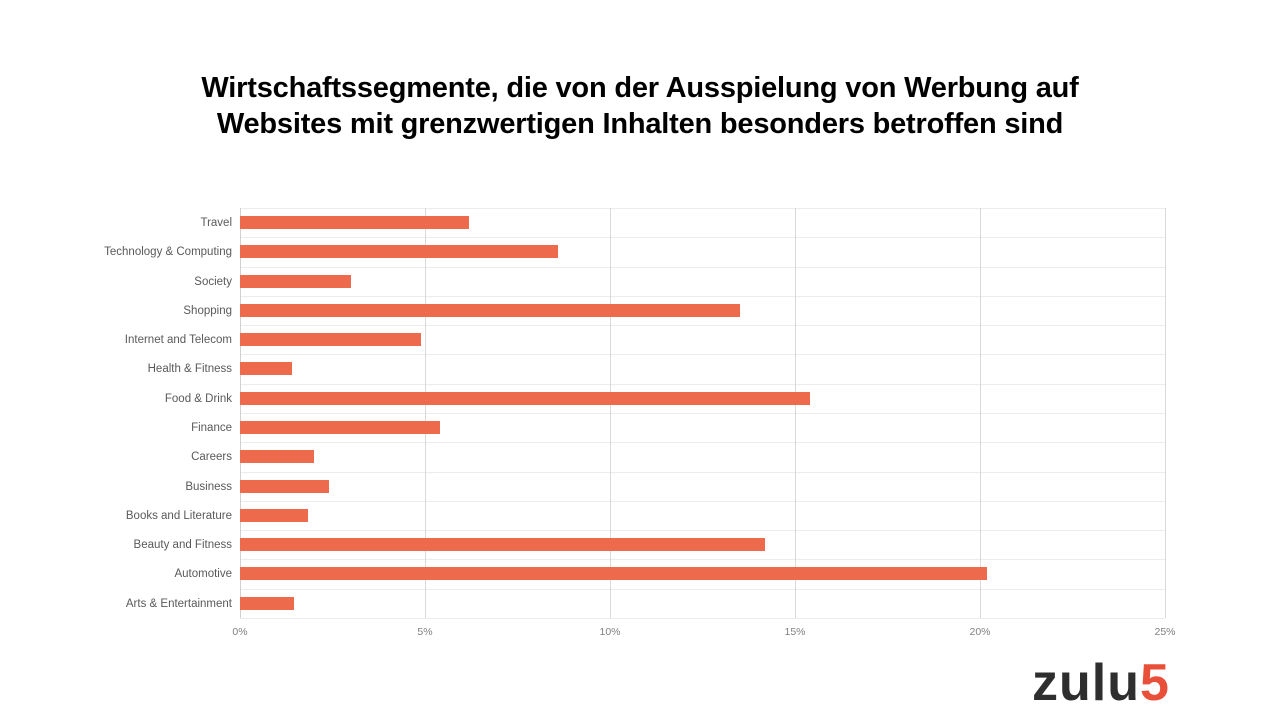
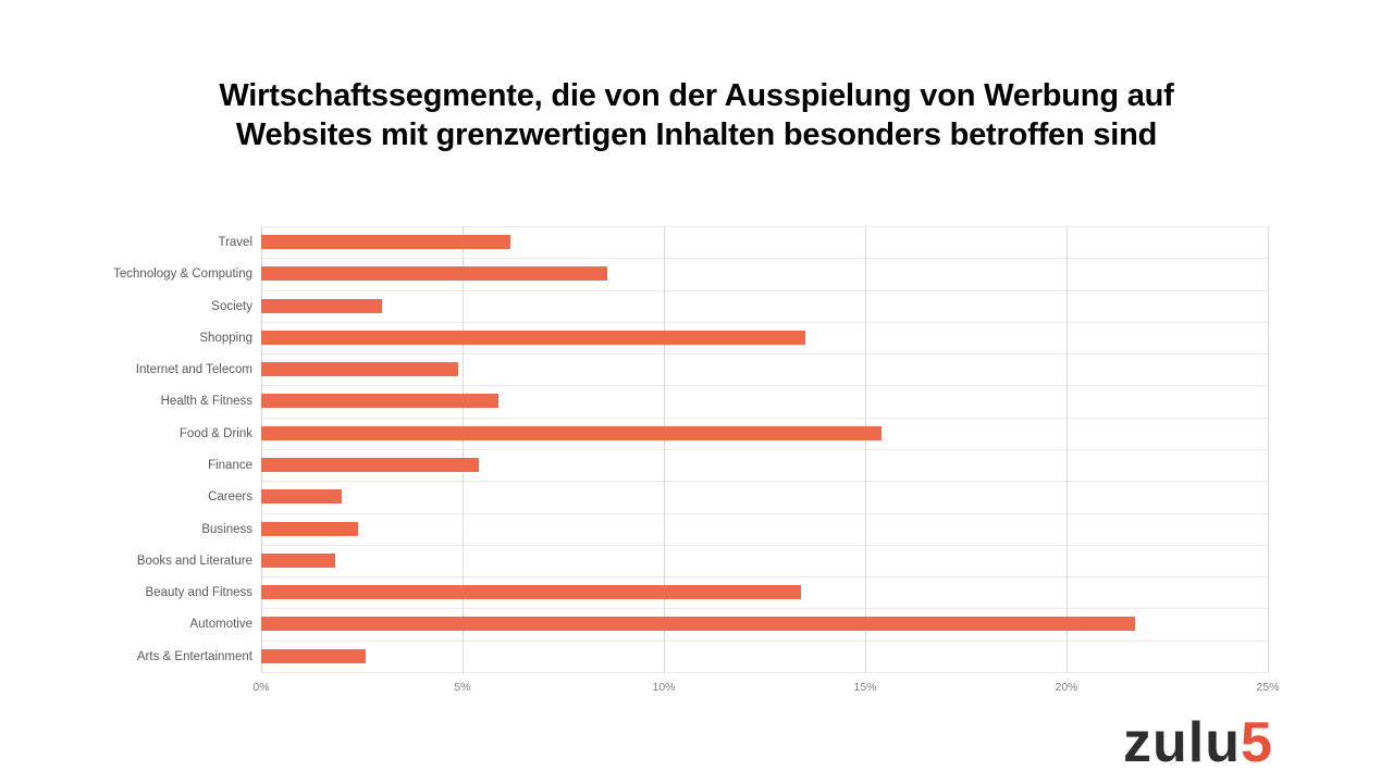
Health & Fitness: 1.4% -> 5.9%
Beauty and Fitness: 14.2% -> 13.4%
Automotive: 20.2% -> 21.7%
Arts & Entertainment: 1.4% -> 2.6%
